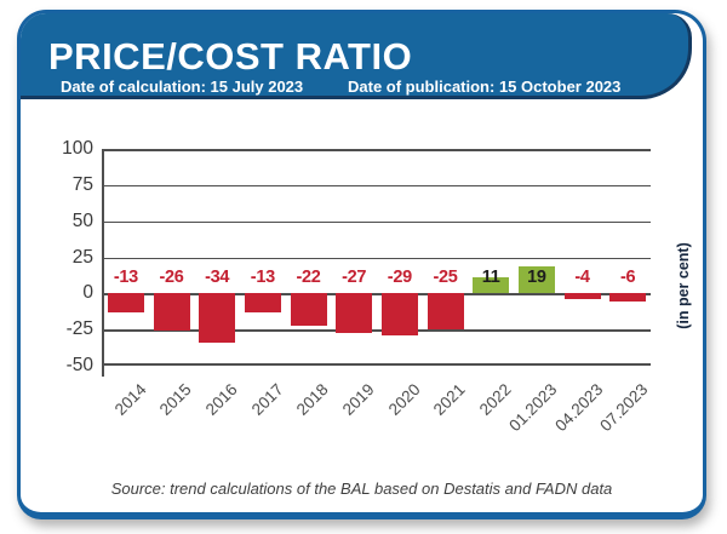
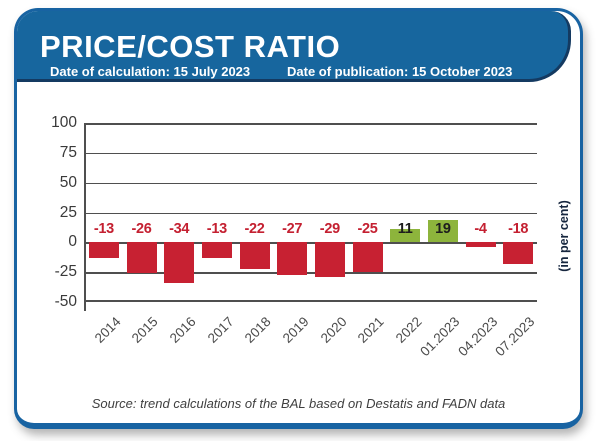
07.2023: -6 -> -18
